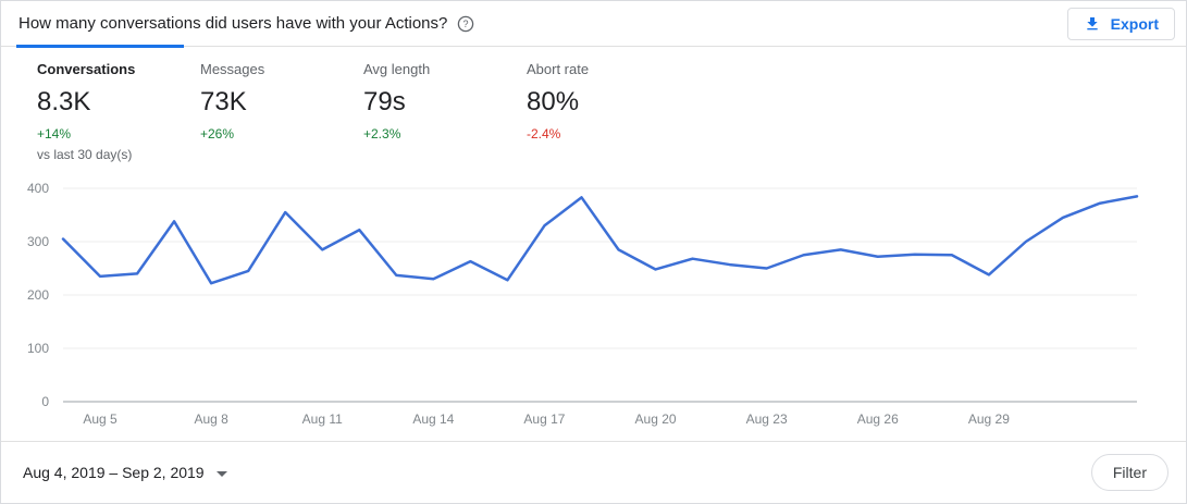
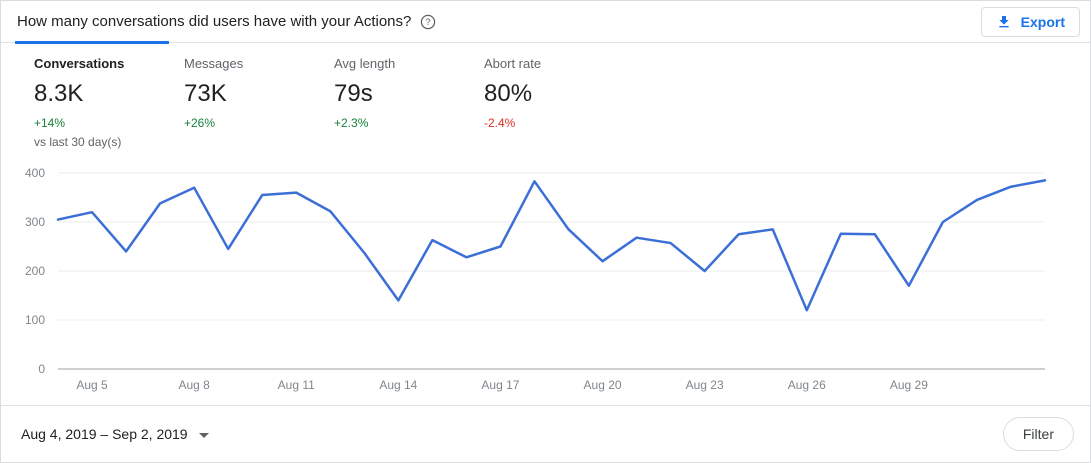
Aug 5: 240 -> 320
Aug 8: 220 -> 370
Aug 11: 280 -> 360
Aug 14: 230 -> 140
Aug 17: 330 -> 250
Aug 20: 250 -> 220
Aug 23: 250 -> 200
Aug 26: 270 -> 120
Aug 29: 240 -> 170
